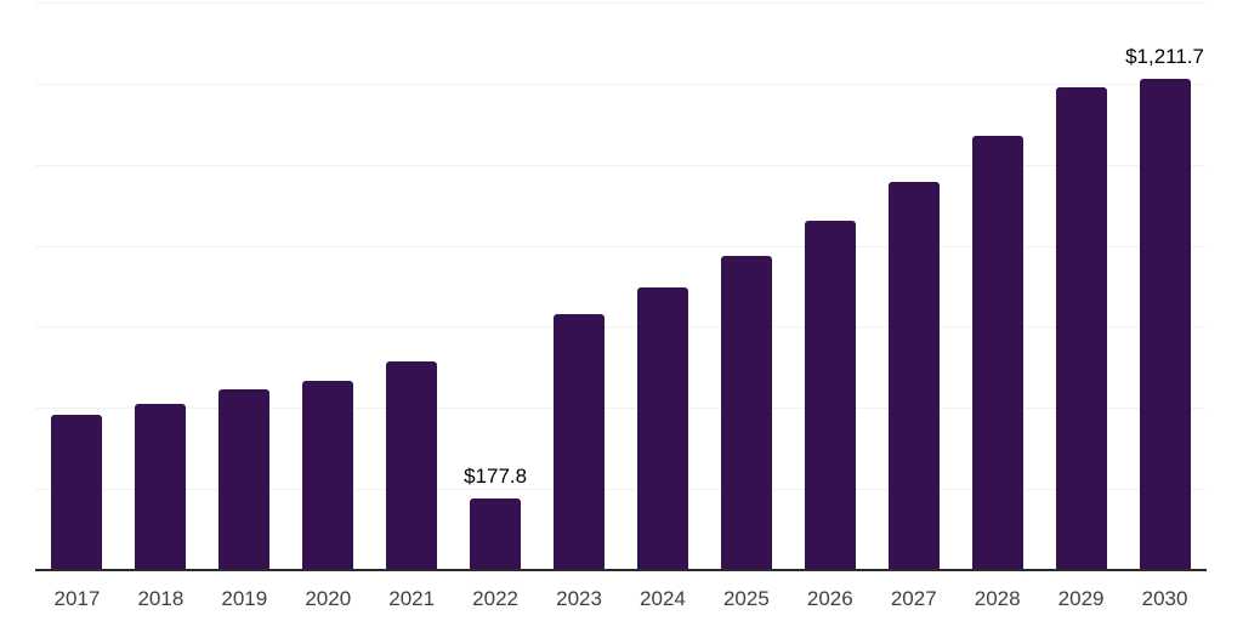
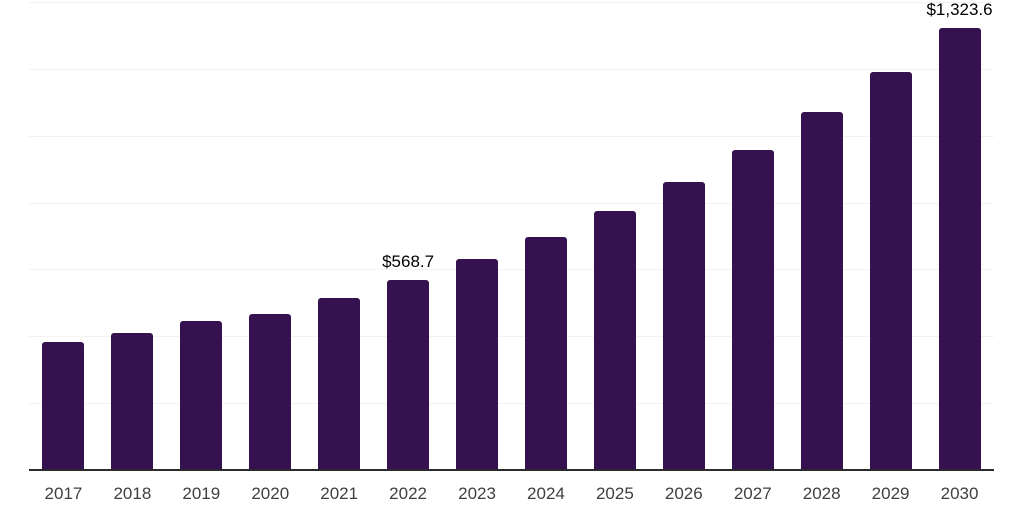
2022: $177.8 -> $568.7
2030: $1,211.7 -> $1,323.6
